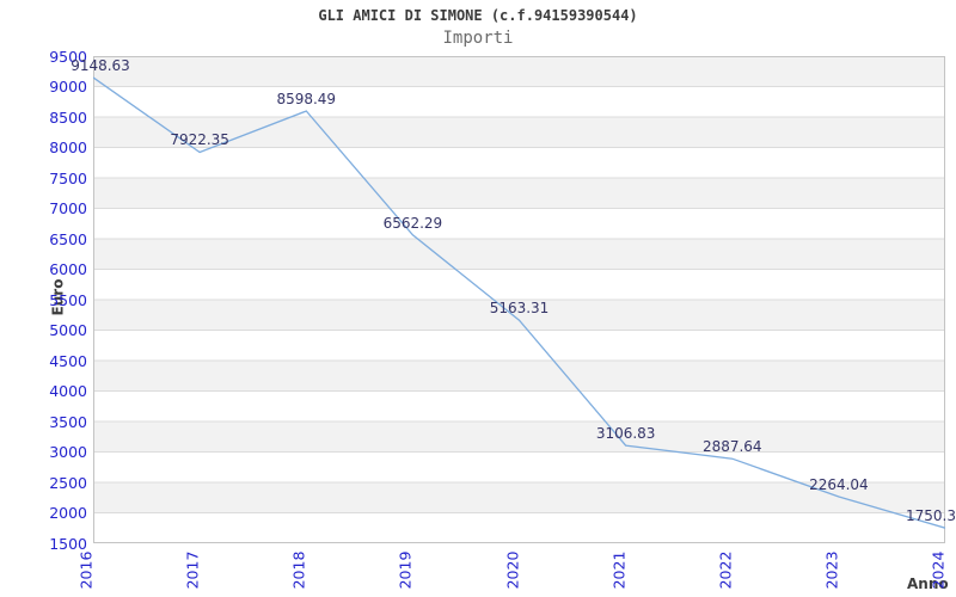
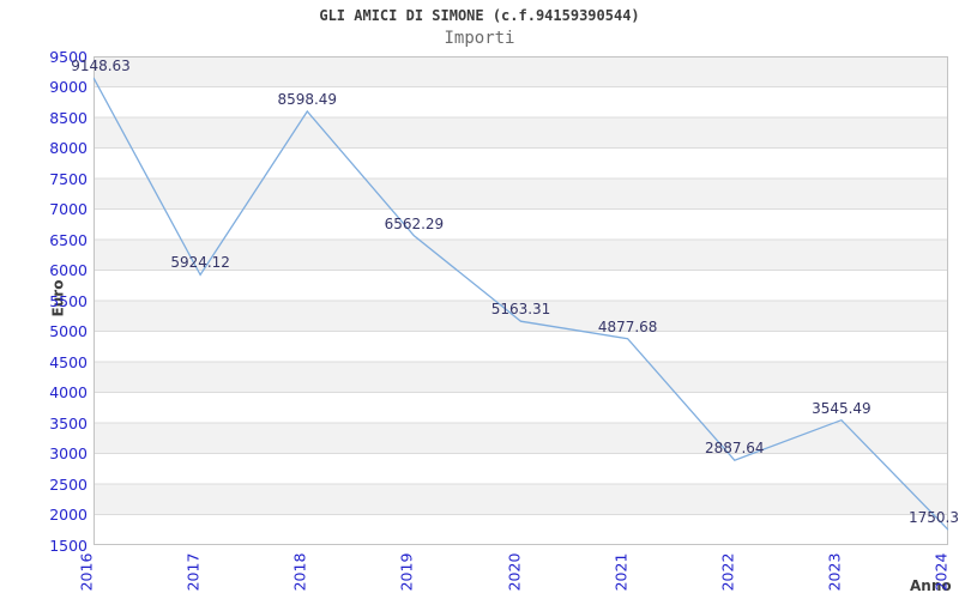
2017: 7922.35 -> 5924.12
2021: 3106.83 -> 4877.68
2023: 2264.04 -> 3545.49
